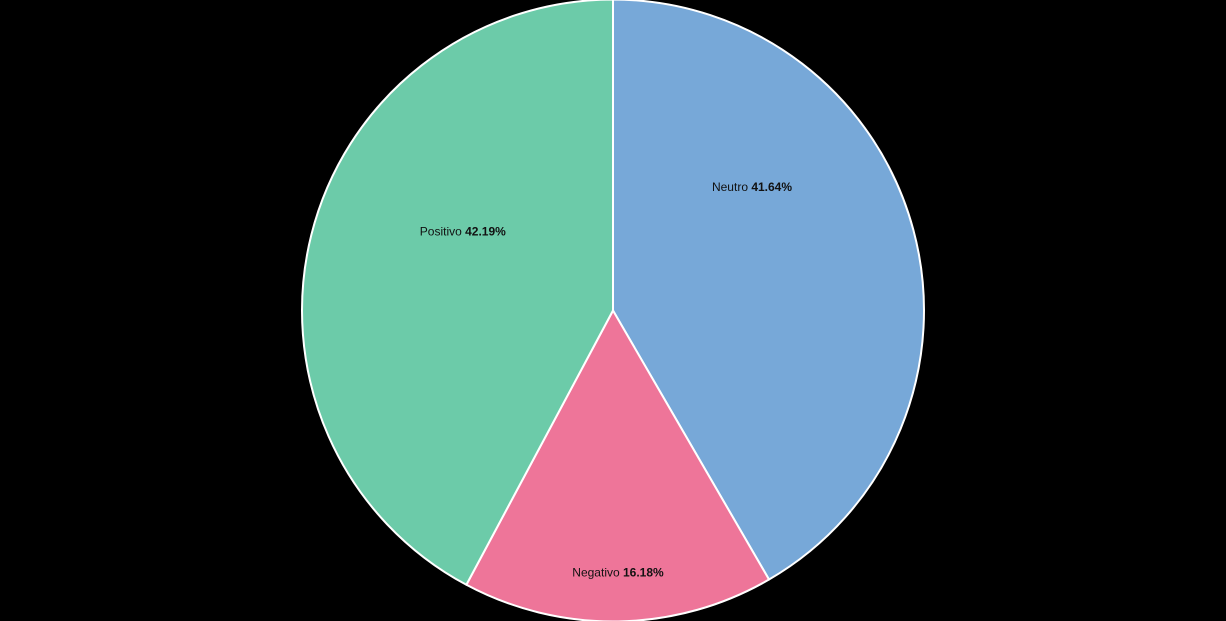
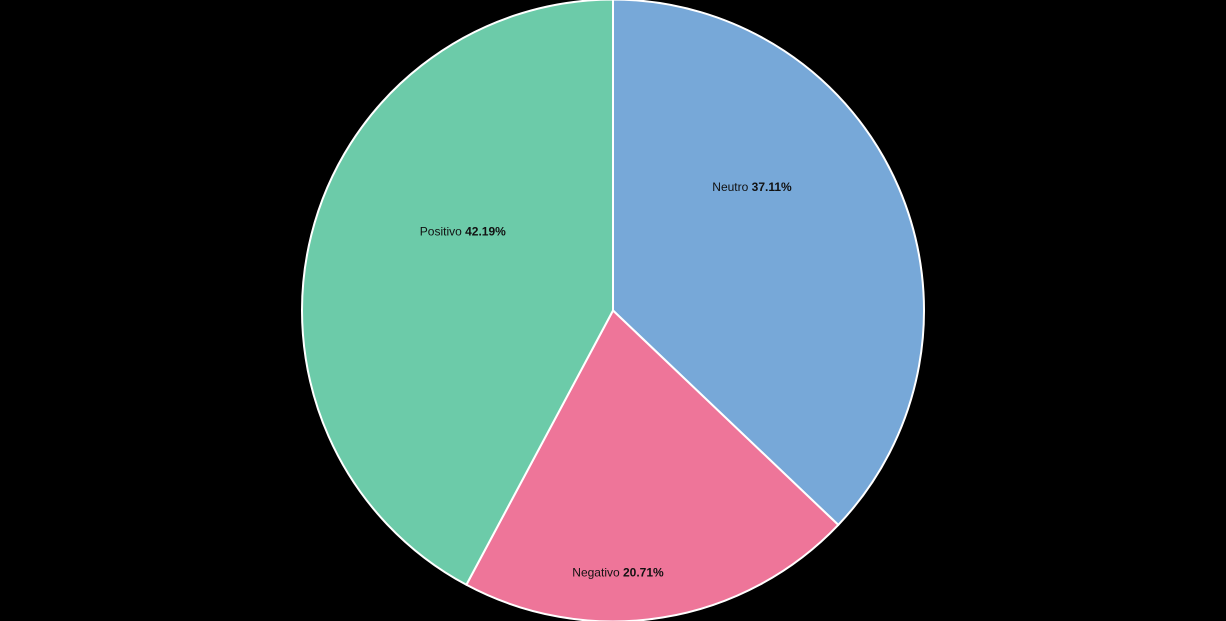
Neutro: 41.64% -> 37.11%
Negativo: 16.18% -> 20.71%
